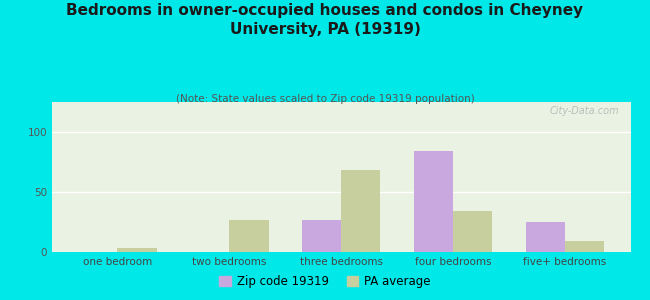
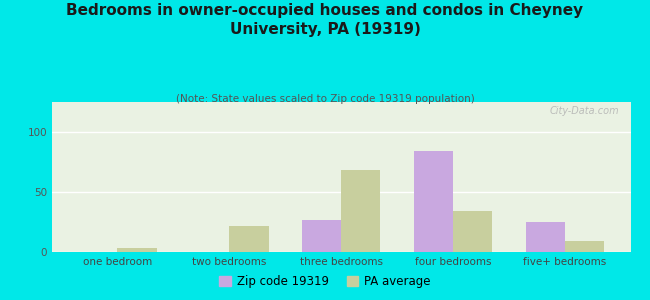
PA average/two bedrooms: 27 -> 22
